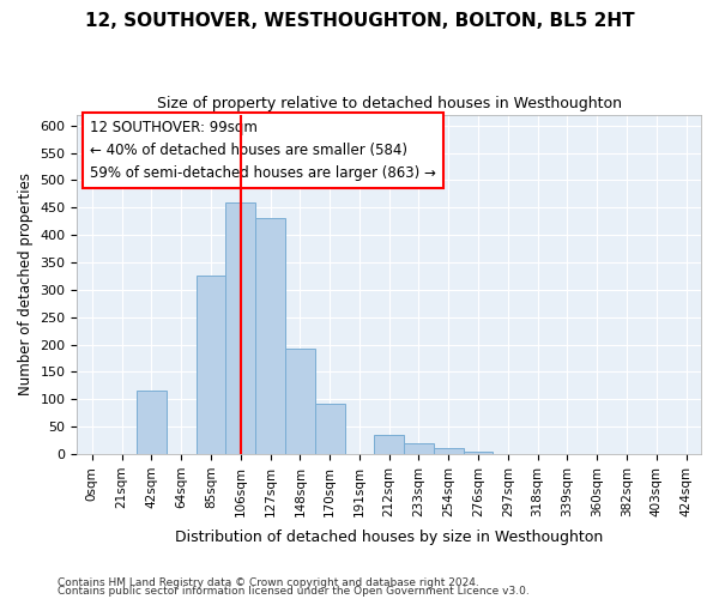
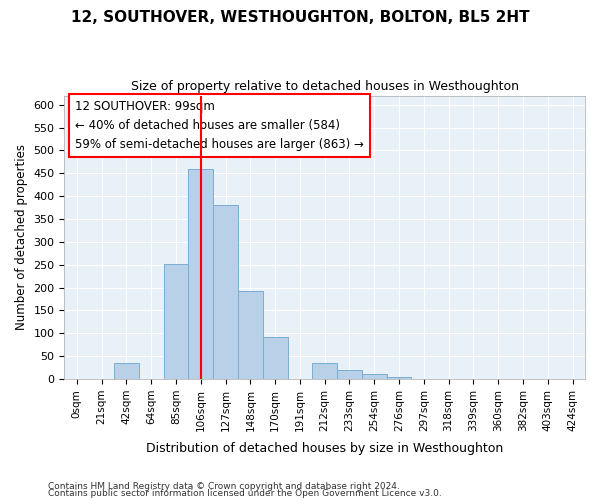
42sqm: 115 -> 35
85sqm: 325 -> 252
127sqm: 430 -> 380
